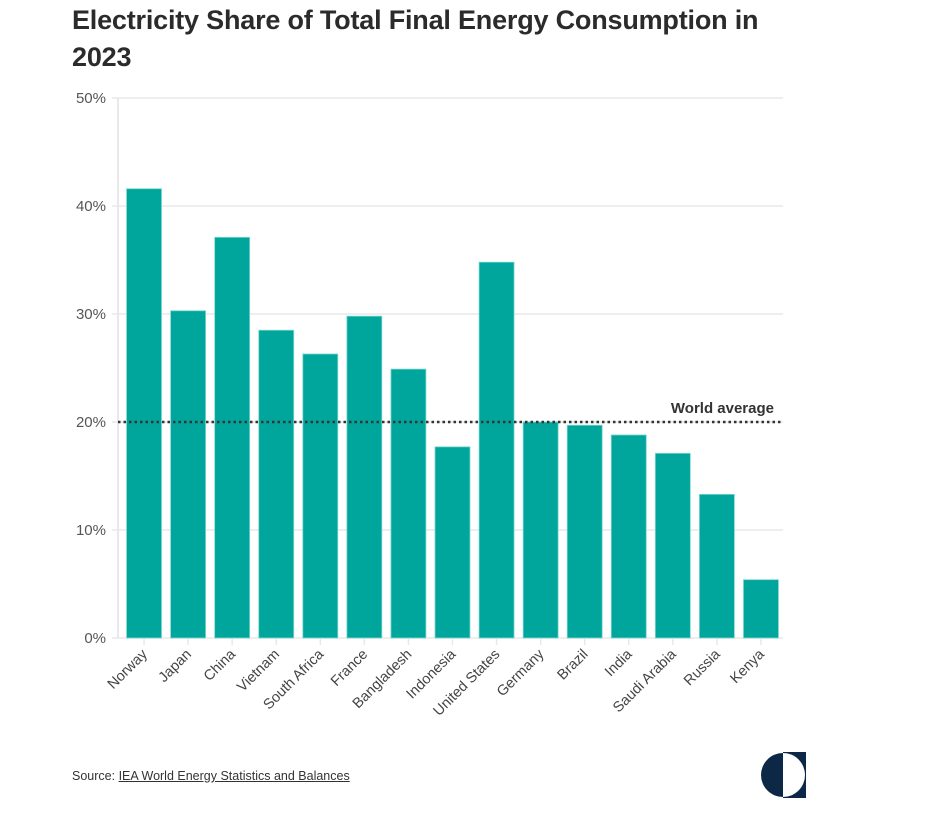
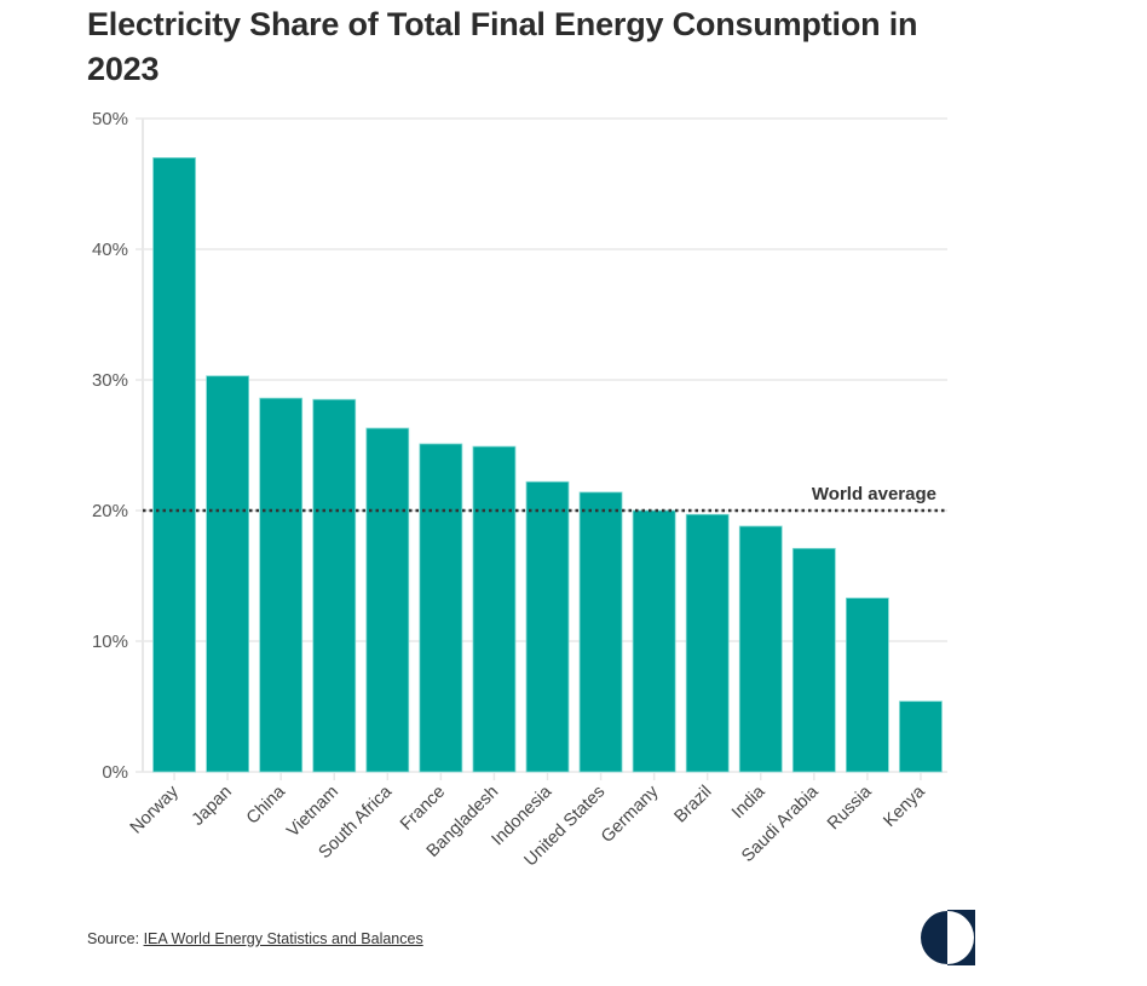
Norway: 41.6% -> 47.0%
China: 37.1% -> 28.6%
France: 29.8% -> 25.1%
Indonesia: 17.7% -> 22.2%
United States: 34.8% -> 21.4%
